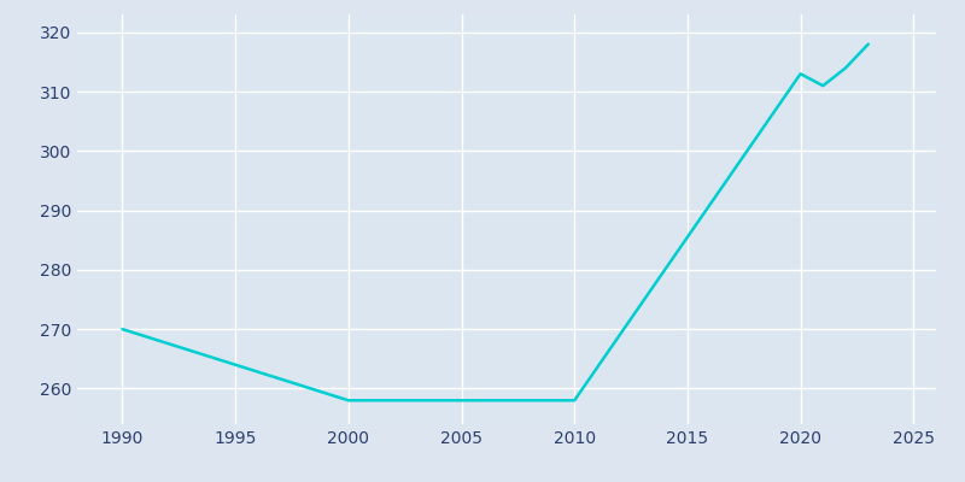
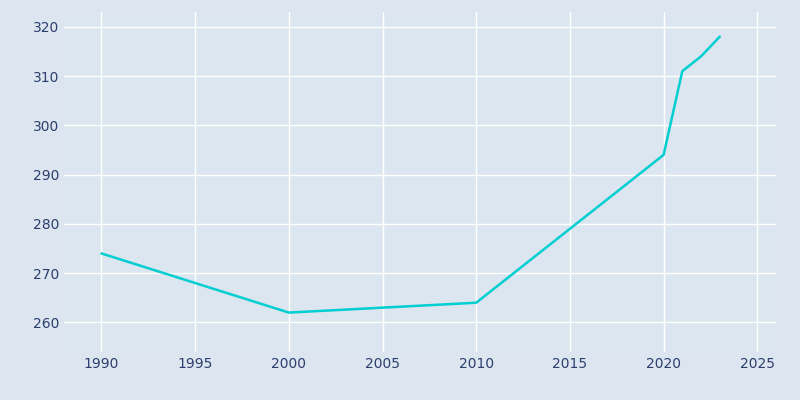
1990: 270 -> 274
2000: 258 -> 262
2010: 258 -> 264
2020: 313 -> 294
